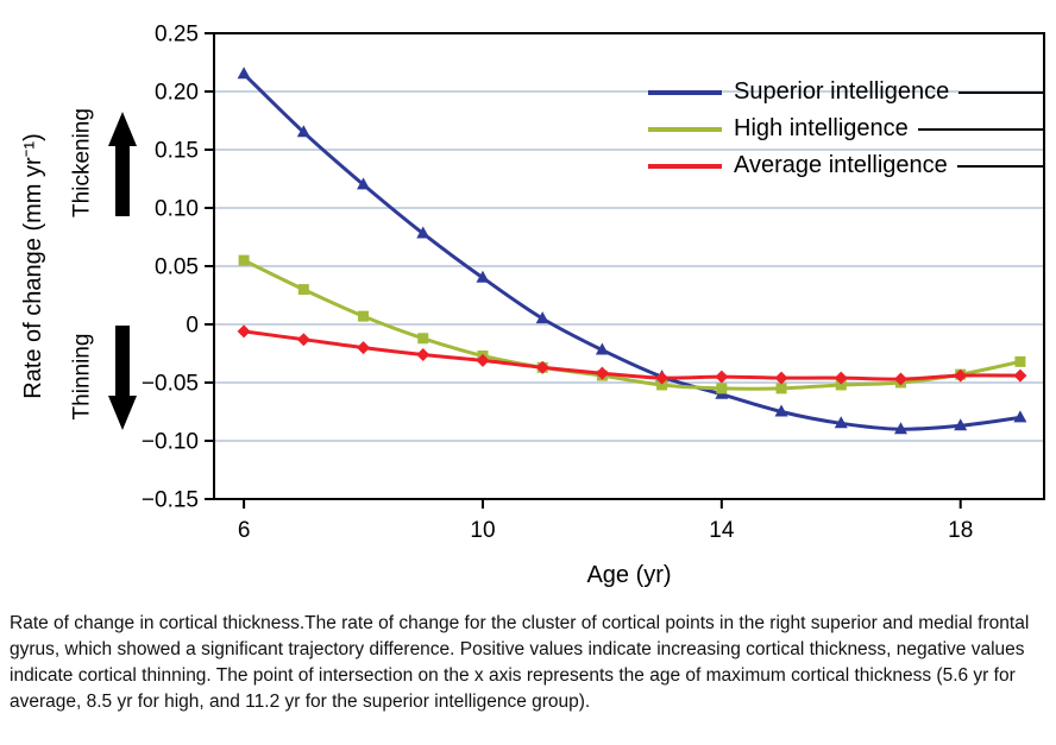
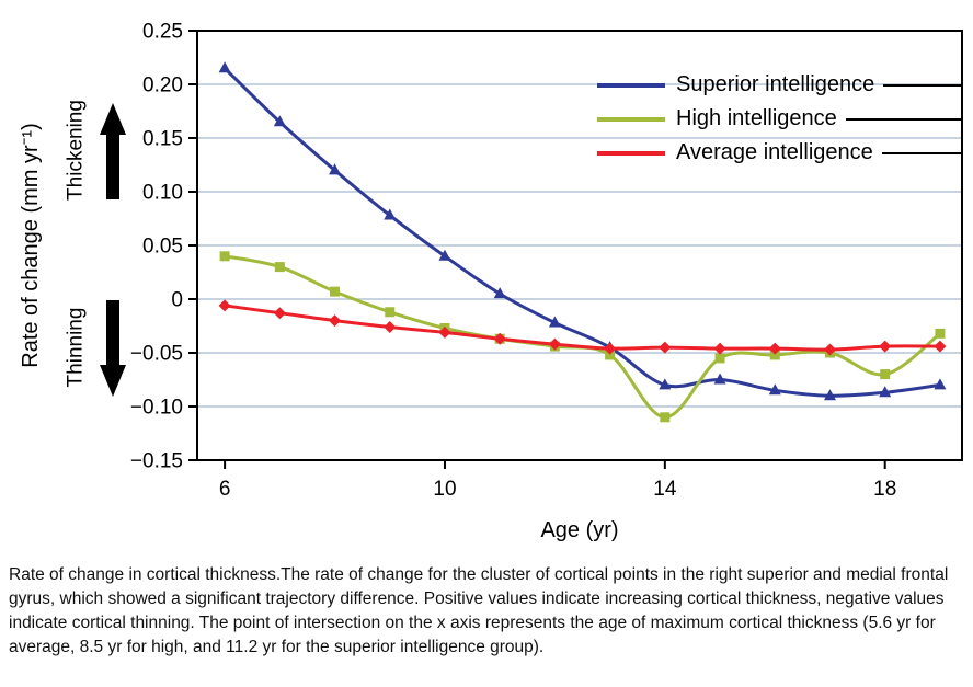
High intelligence/6: 0.06 -> 0.04
Superior intelligence/14: -0.06 -> -0.08
High intelligence/14: -0.06 -> -0.11
High intelligence/18: -0.04 -> -0.07
